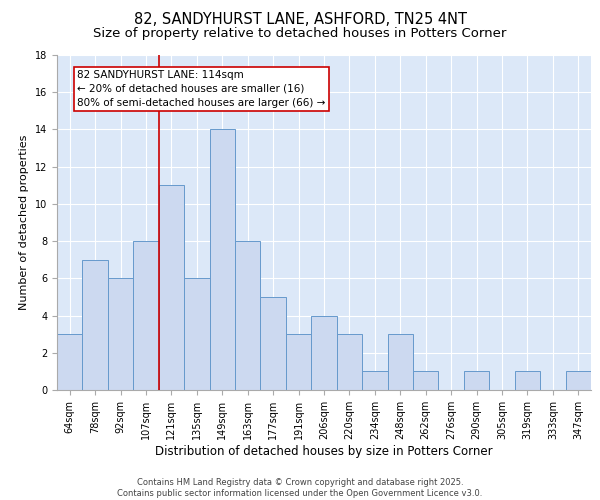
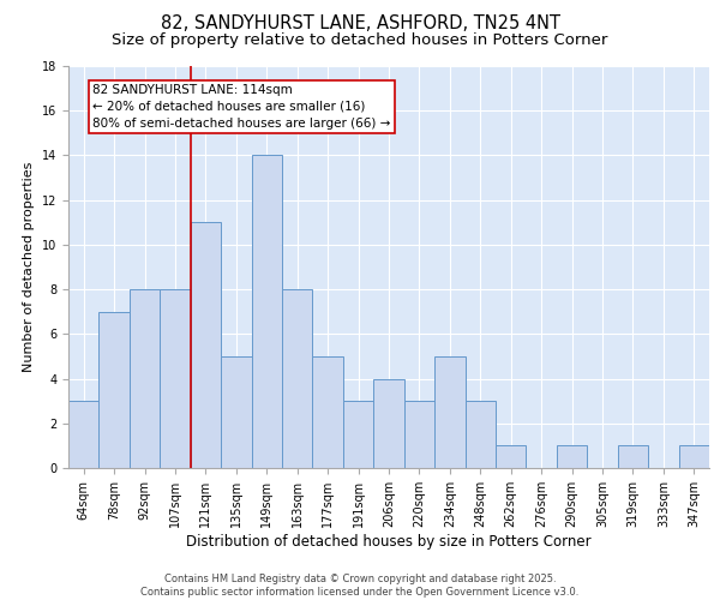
92sqm: 6 -> 8
135sqm: 6 -> 5
234sqm: 1 -> 5
